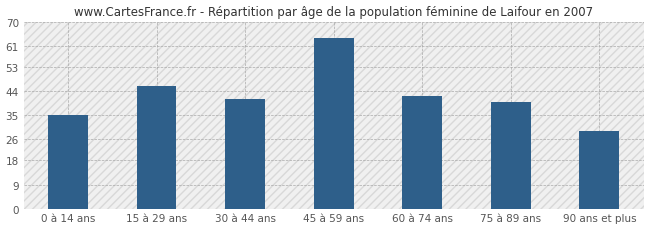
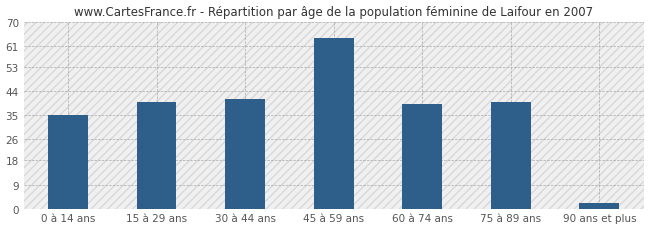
15 à 29 ans: 46 -> 40
60 à 74 ans: 42 -> 39
90 ans et plus: 29 -> 2
